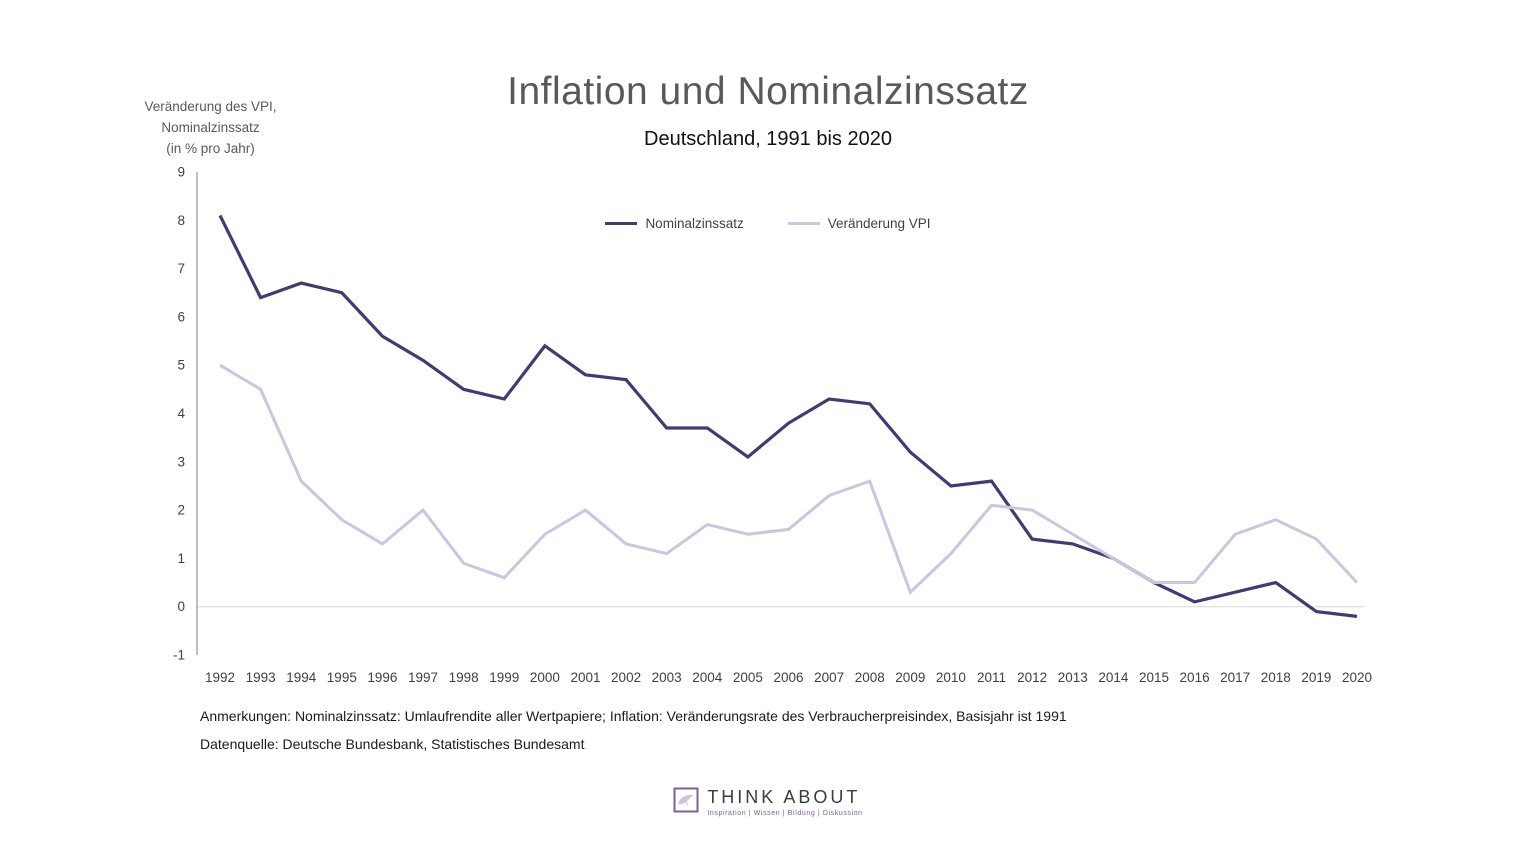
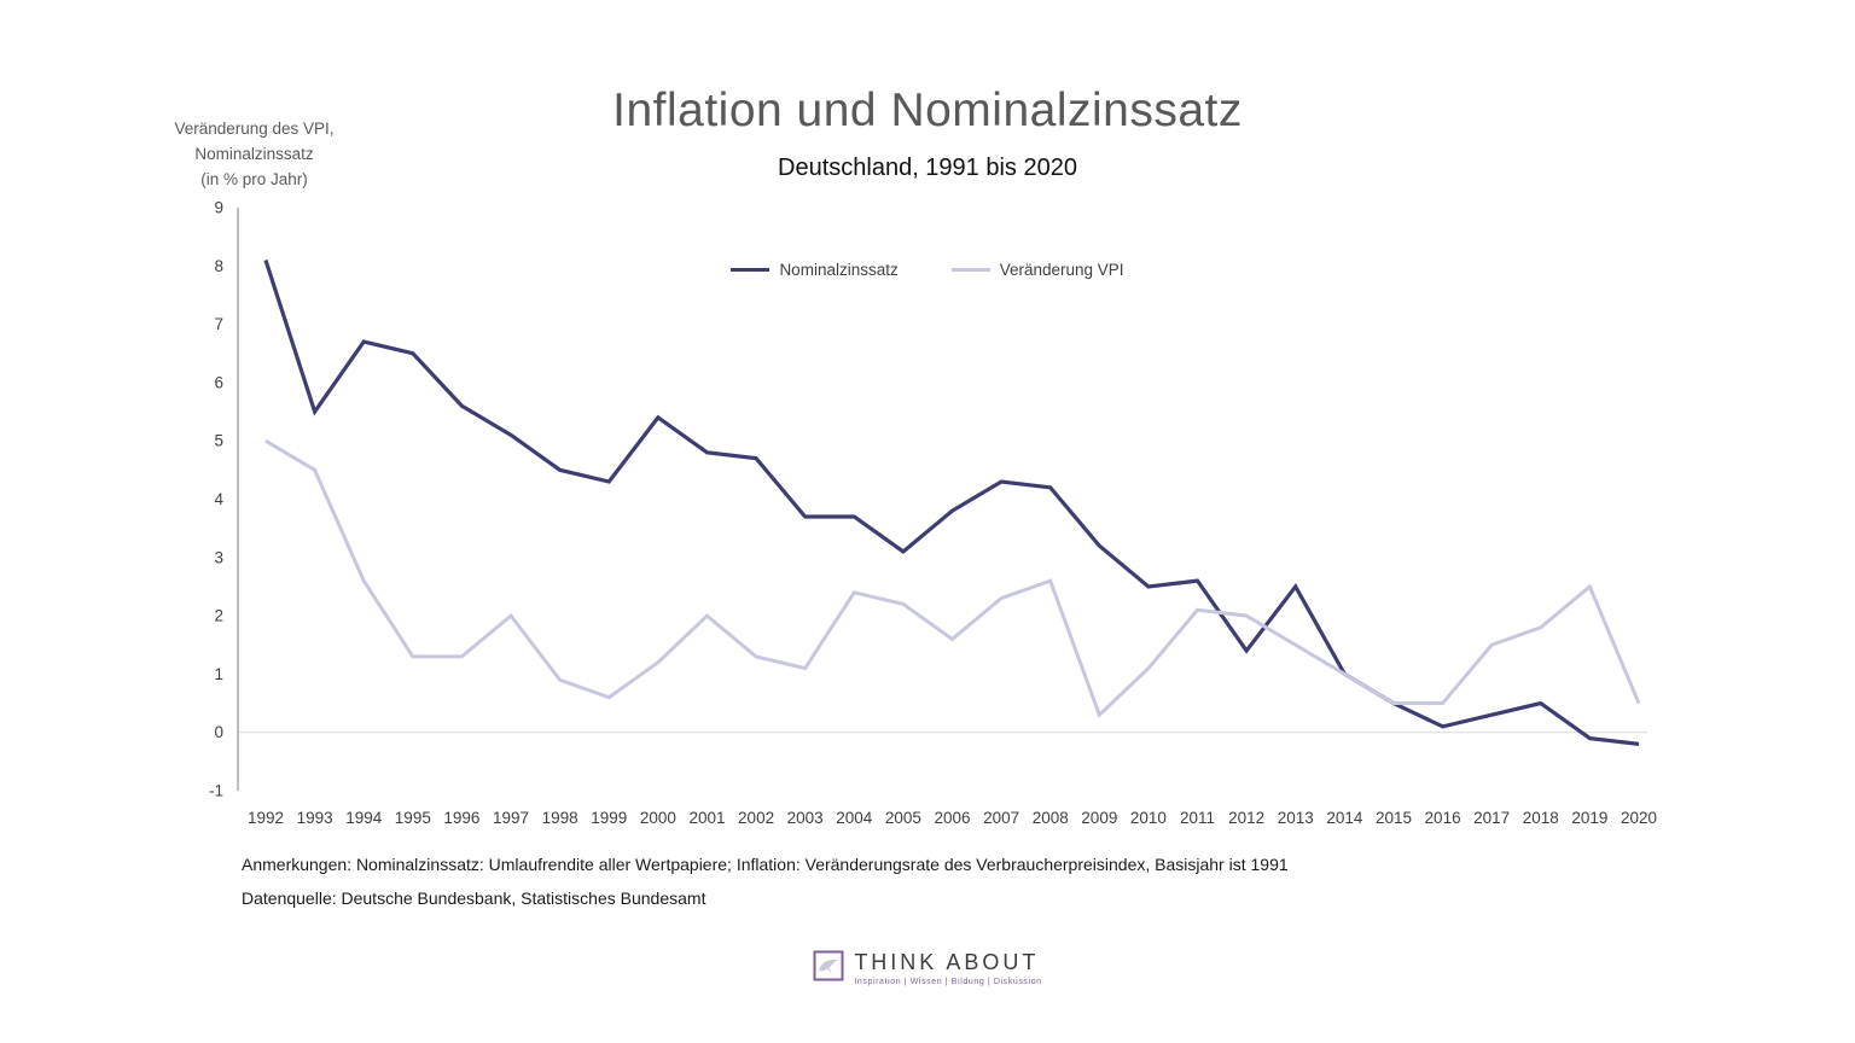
Nominalzinssatz/1993: 6.4 -> 5.5
Veränderung VPI/1995: 1.8 -> 1.3
Veränderung VPI/2000: 1.5 -> 1.2
Veränderung VPI/2004: 1.7 -> 2.4
Veränderung VPI/2005: 1.5 -> 2.2
Nominalzinssatz/2013: 1.3 -> 2.5
Veränderung VPI/2019: 1.4 -> 2.5
